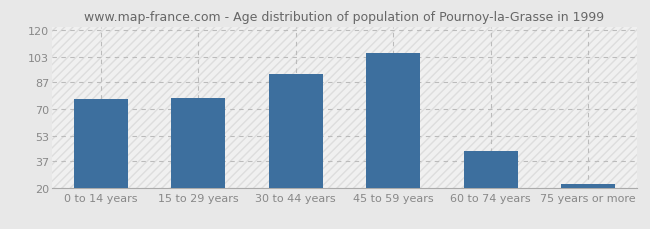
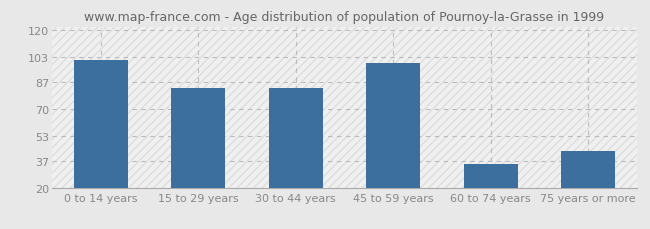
0 to 14 years: 76 -> 101
15 to 29 years: 77 -> 83
30 to 44 years: 92 -> 83
45 to 59 years: 105 -> 99
60 to 74 years: 43 -> 35
75 years or more: 22 -> 43
